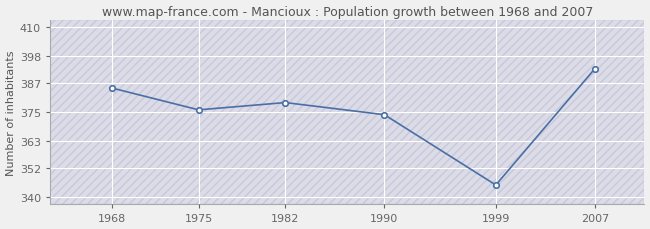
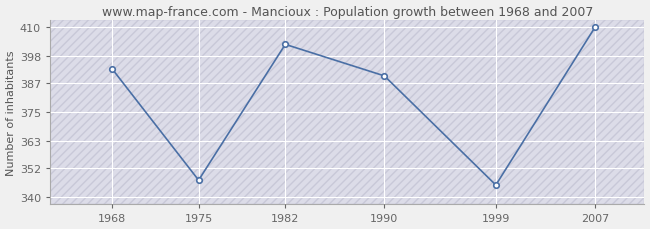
1968: 385 -> 393
1975: 376 -> 347
1982: 379 -> 403
1990: 374 -> 390
2007: 393 -> 410
